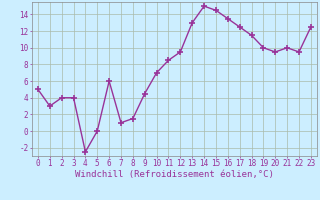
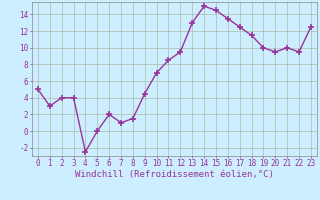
6: 6.0 -> 2.0
